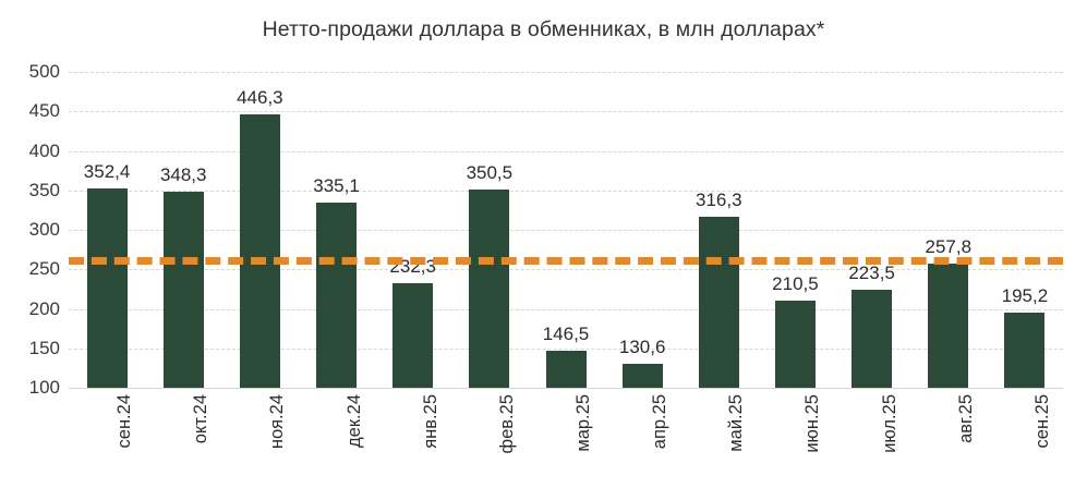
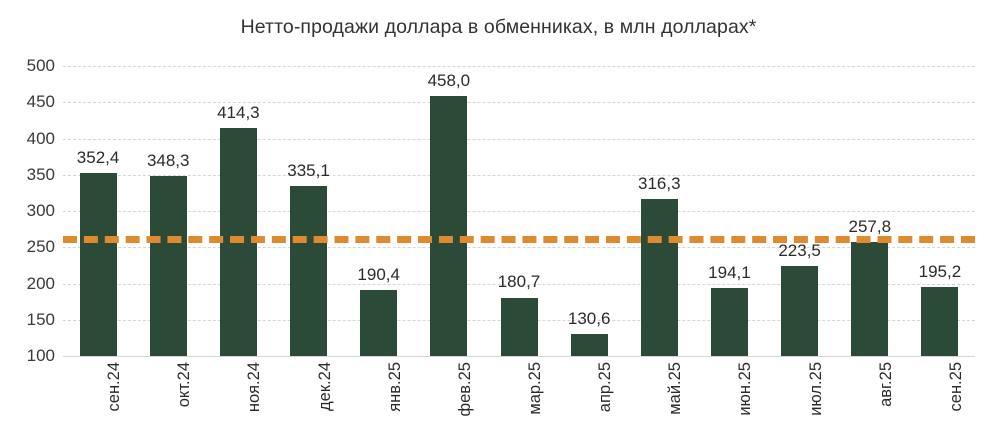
ноя.24: 446,3 -> 414,3
янв.25: 232,3 -> 190,4
фев.25: 350,5 -> 458,0
мар.25: 146,5 -> 180,7
июн.25: 210,5 -> 194,1
